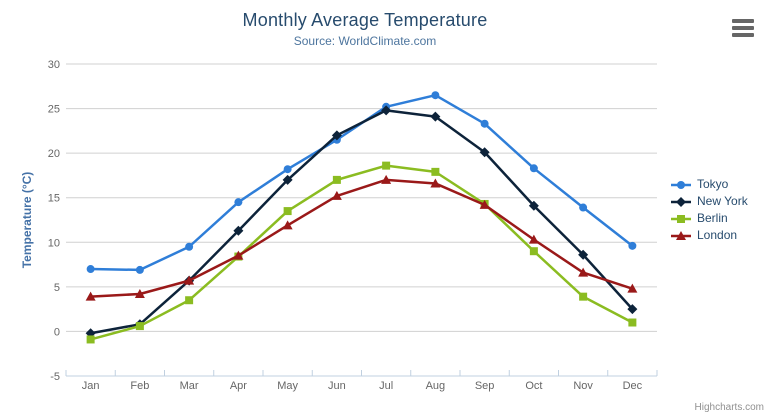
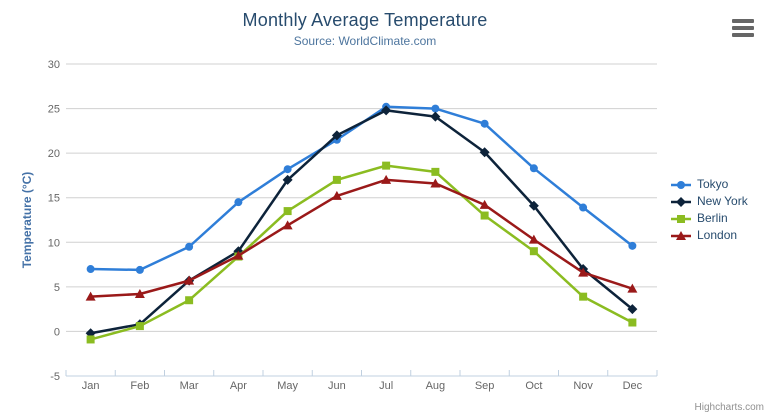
New York/Apr: 11 -> 9
Tokyo/Aug: 26 -> 25
Berlin/Sep: 14 -> 13
New York/Nov: 9 -> 7
